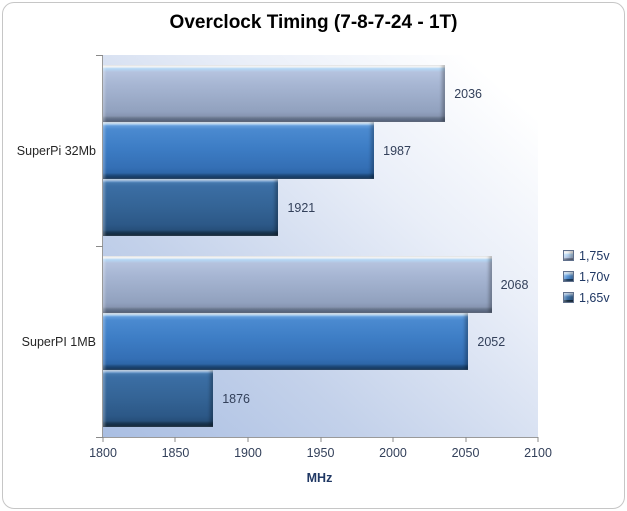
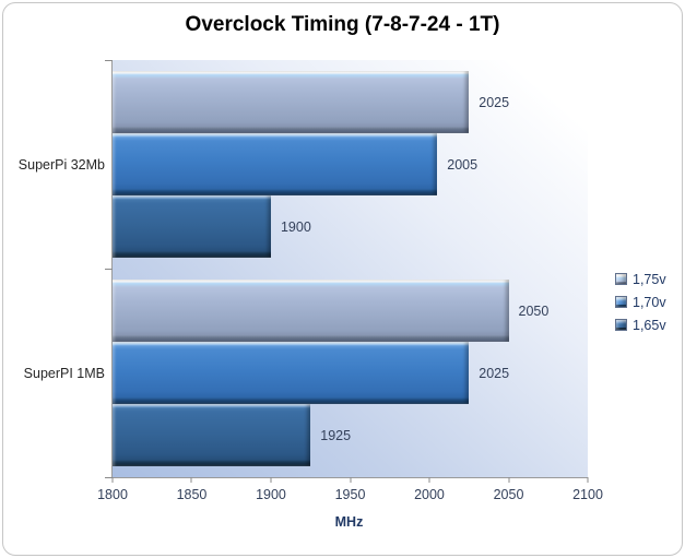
1,75v/SuperPi 32Mb: 2036 -> 2025
1,70v/SuperPi 32Mb: 1987 -> 2005
1,65v/SuperPi 32Mb: 1921 -> 1900
1,75v/SuperPI 1MB: 2068 -> 2050
1,70v/SuperPI 1MB: 2052 -> 2025
1,65v/SuperPI 1MB: 1876 -> 1925
